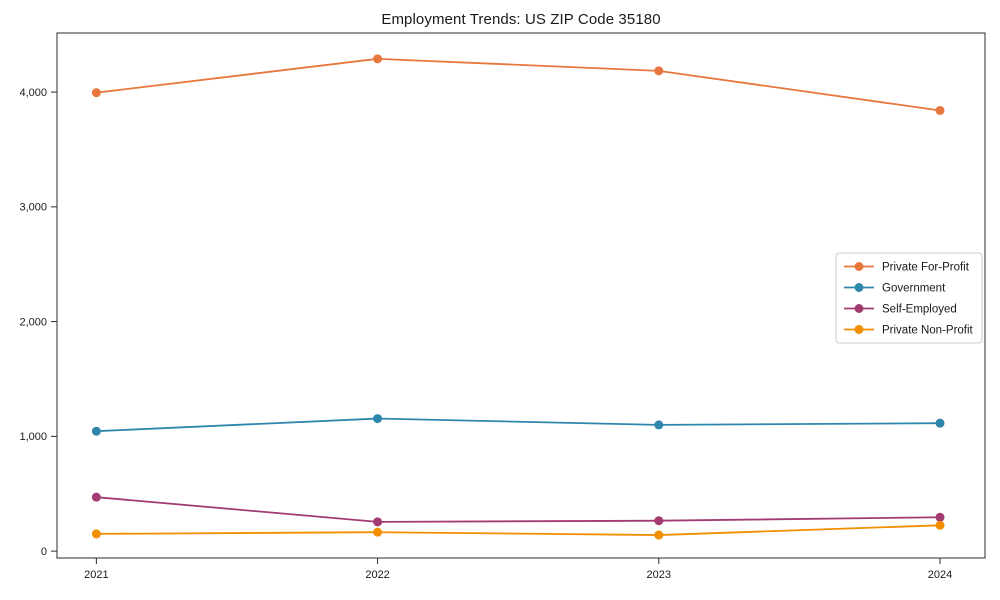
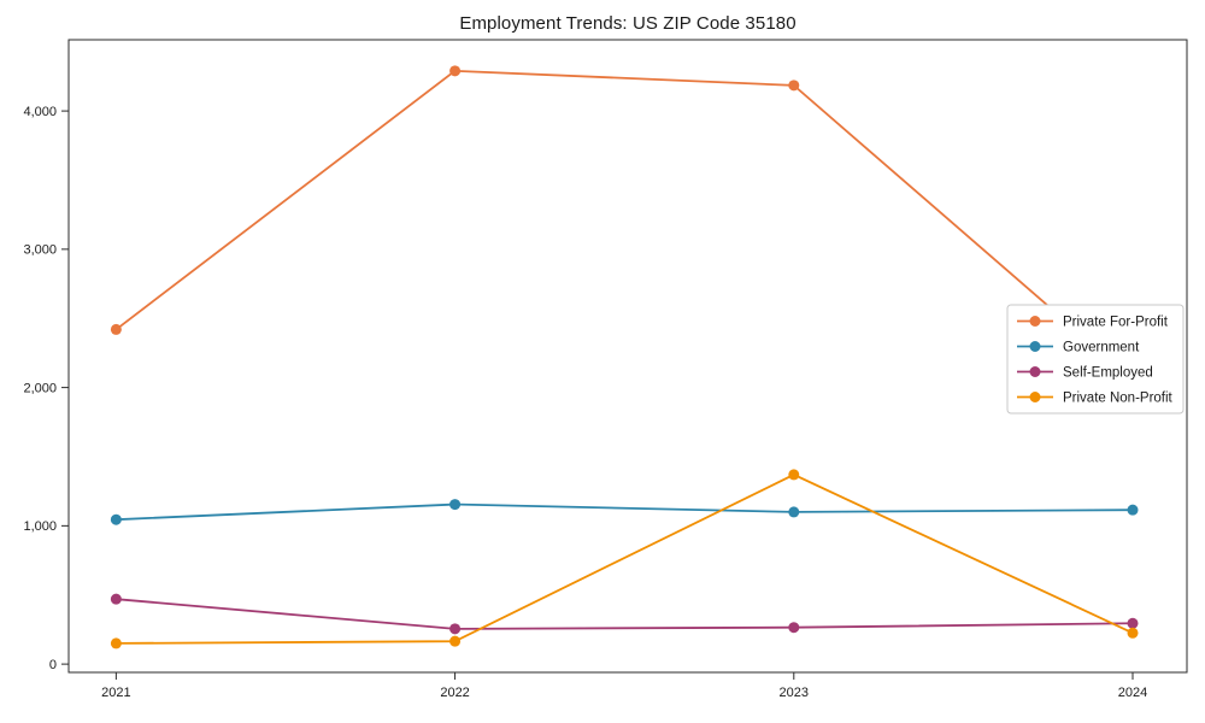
Private For-Profit/2021: 4000 -> 2420
Private Non-Profit/2023: 140 -> 1370
Private For-Profit/2024: 3840 -> 2060
